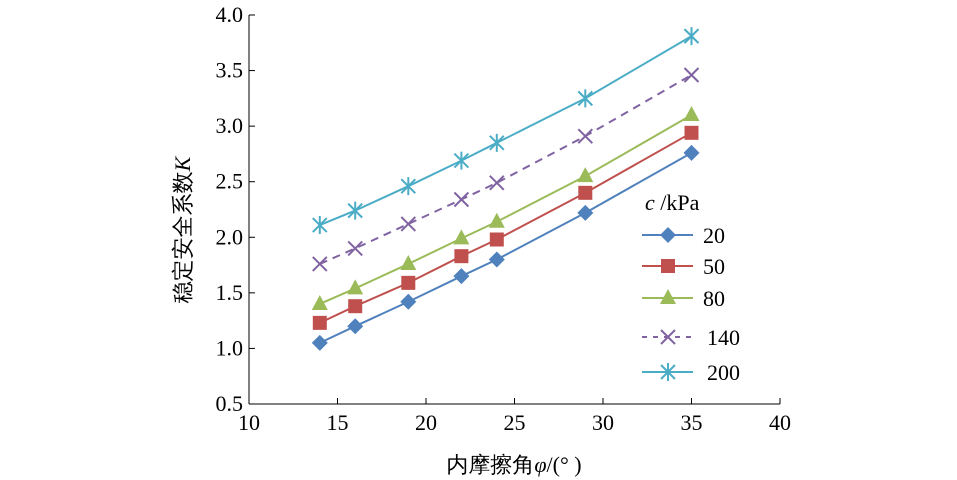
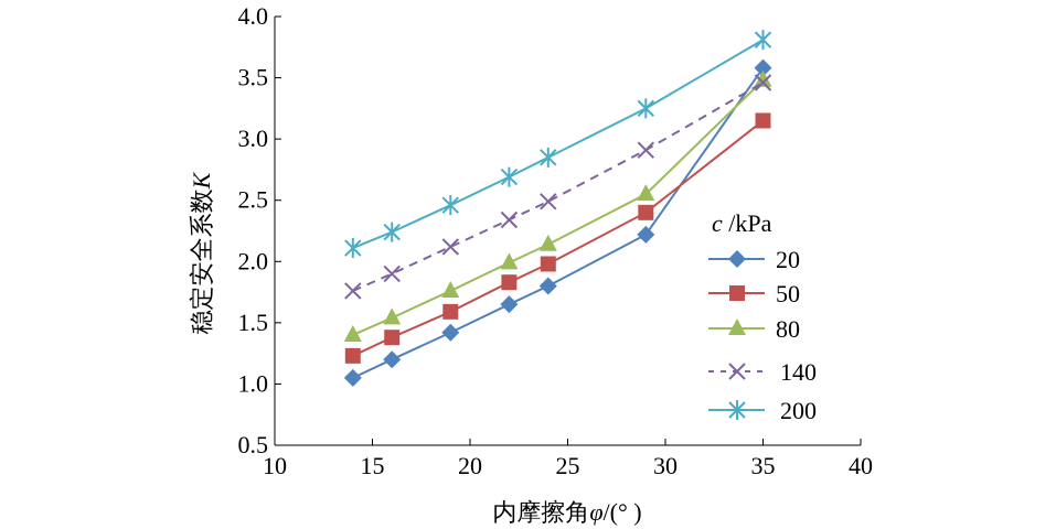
20/35: 2.76 -> 3.58
50/35: 2.94 -> 3.15
80/35: 3.10 -> 3.48
